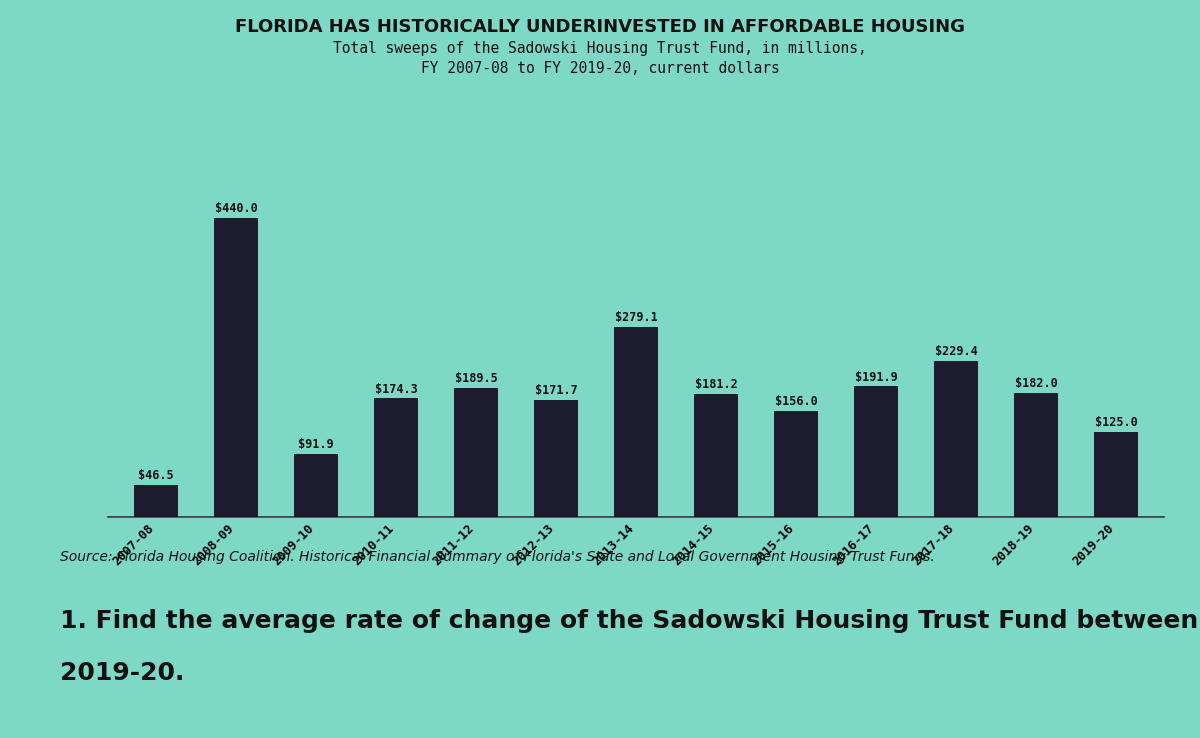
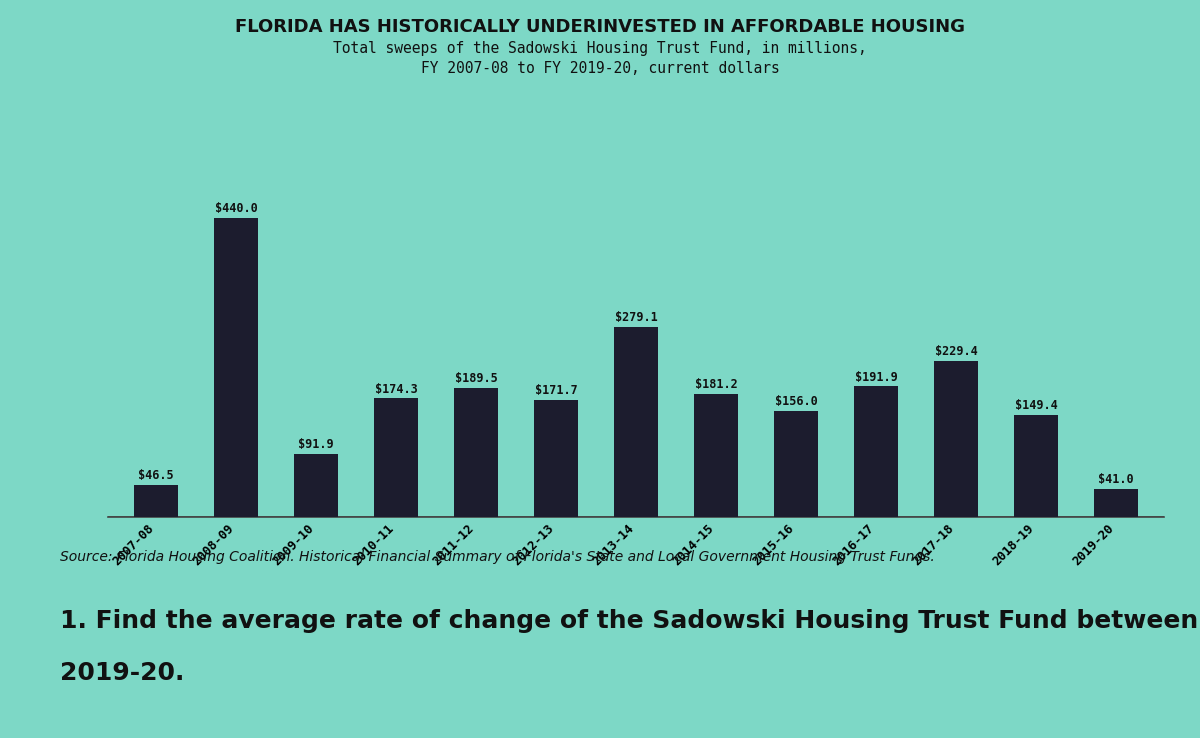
2018-19: $182.0 -> $149.4
2019-20: $125.0 -> $41.0
